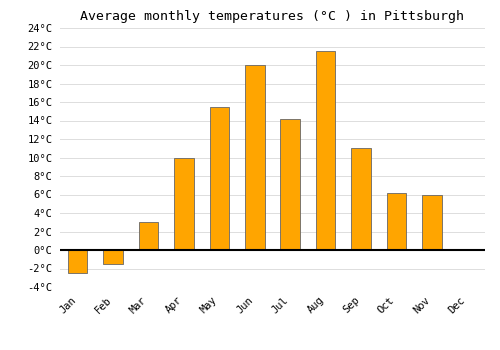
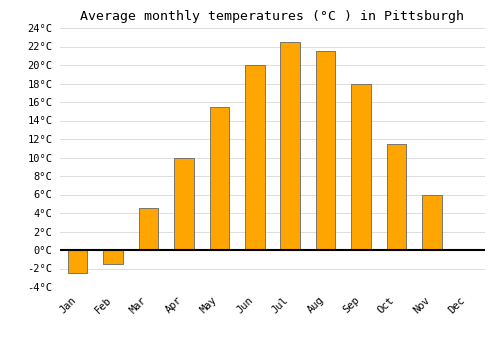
Mar: 3.0°C -> 4.5°C
Jul: 14.2°C -> 22.5°C
Sep: 11.0°C -> 18.0°C
Oct: 6.2°C -> 11.5°C
